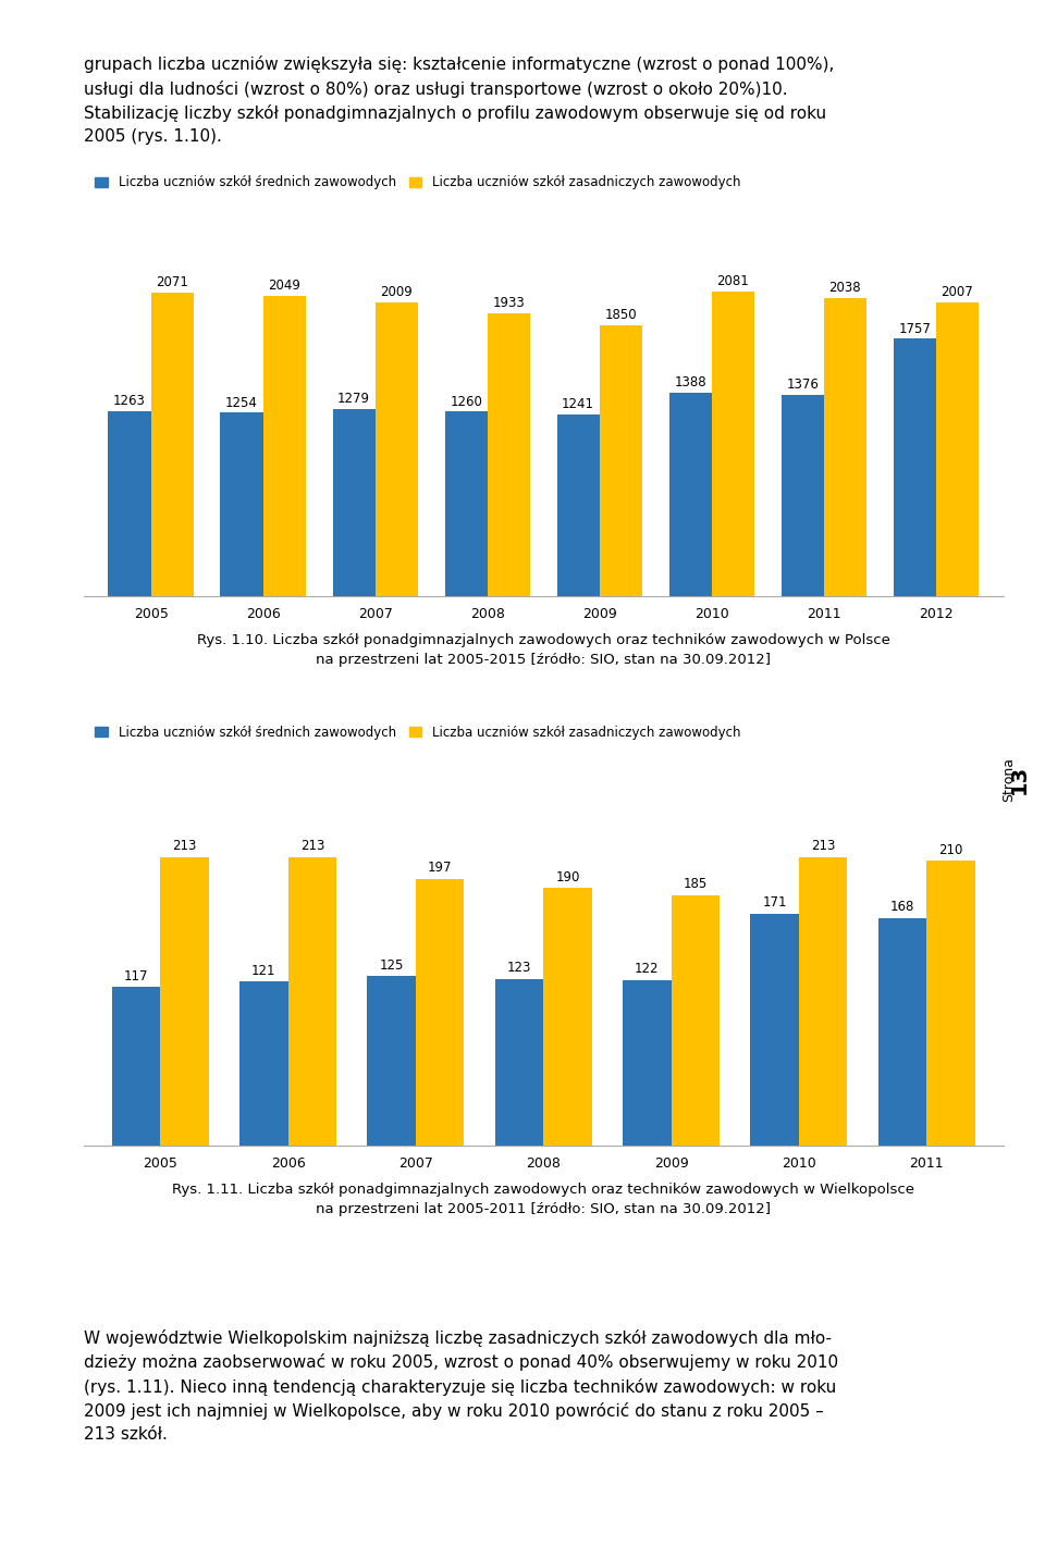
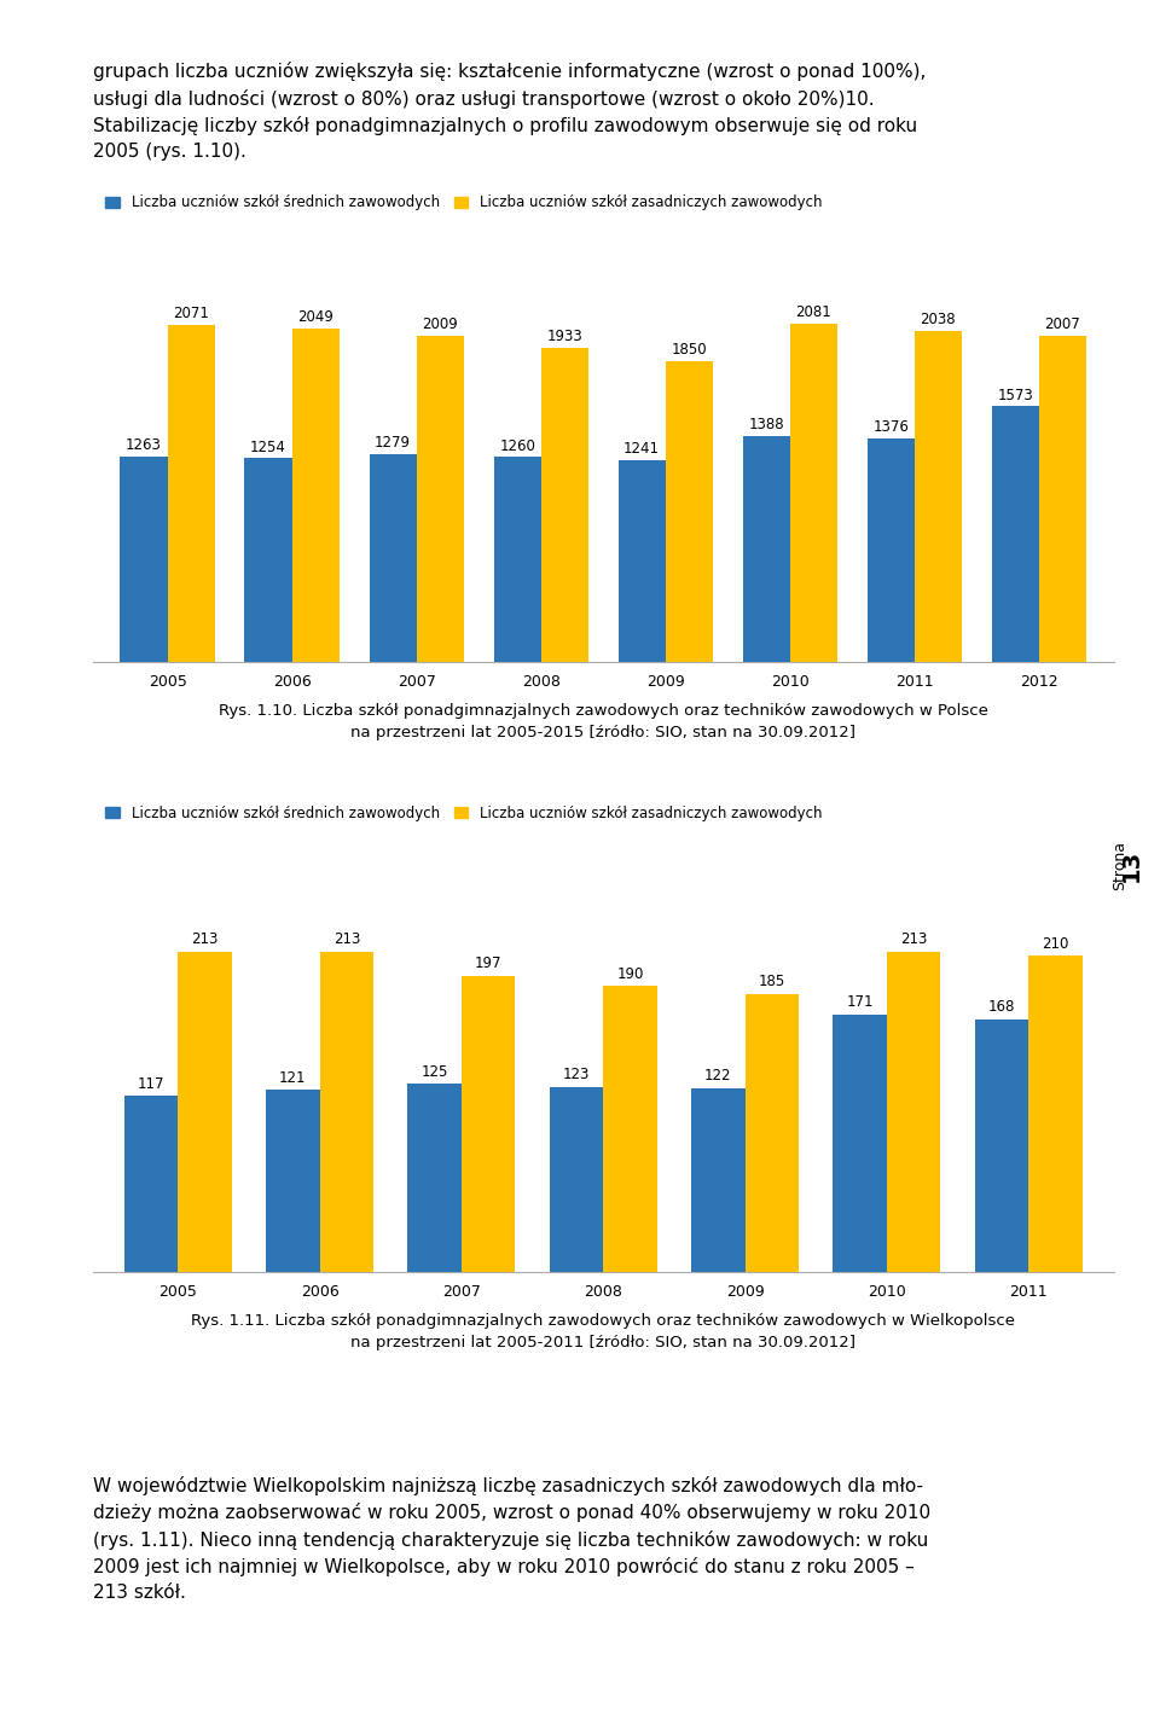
Liczba uczniów szkół średnich zawowodych/2012: 1757 -> 1573
